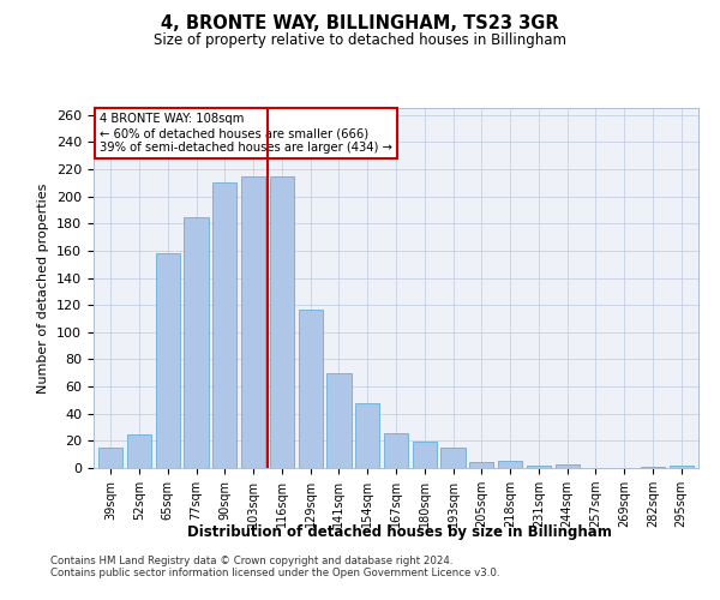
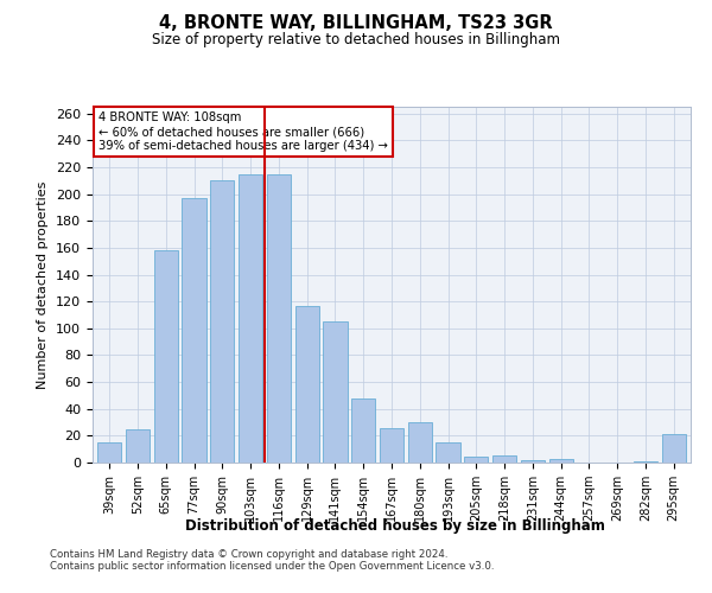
77sqm: 185 -> 197
141sqm: 70 -> 105
180sqm: 19 -> 30
295sqm: 2 -> 21
